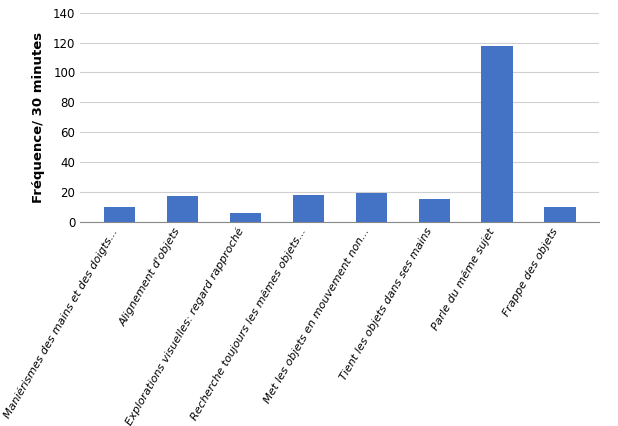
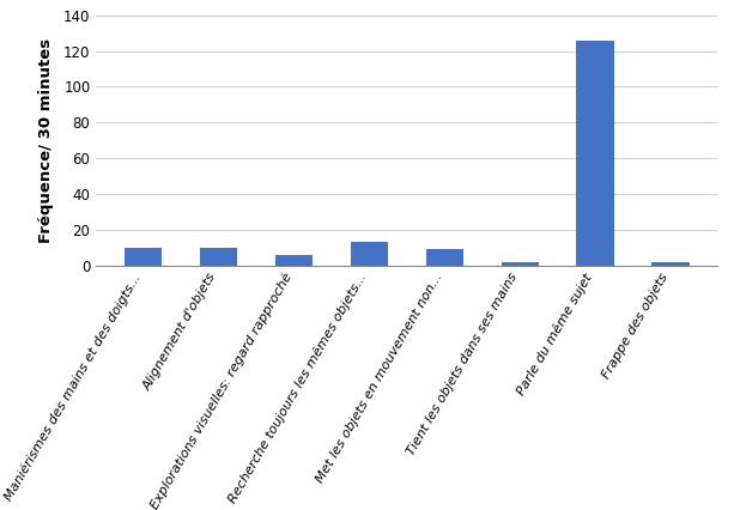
Alignement d'objets: 17 -> 10
Recherche toujours les mêmes objets...: 18 -> 13
Met les objets en mouvement non...: 19 -> 9
Tient les objets dans ses mains: 15 -> 2
Parle du même sujet: 118 -> 126
Frappe des objets: 10 -> 2
